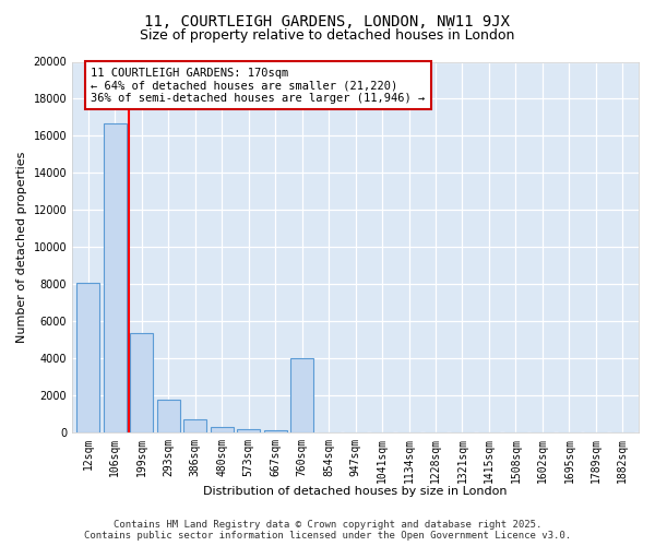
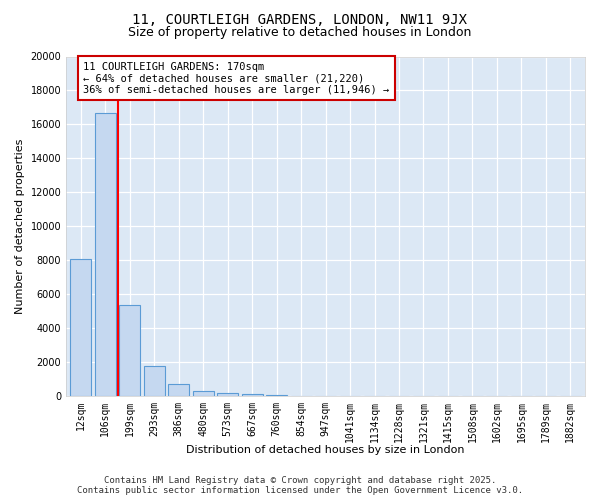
760sqm: 4000 -> 0
